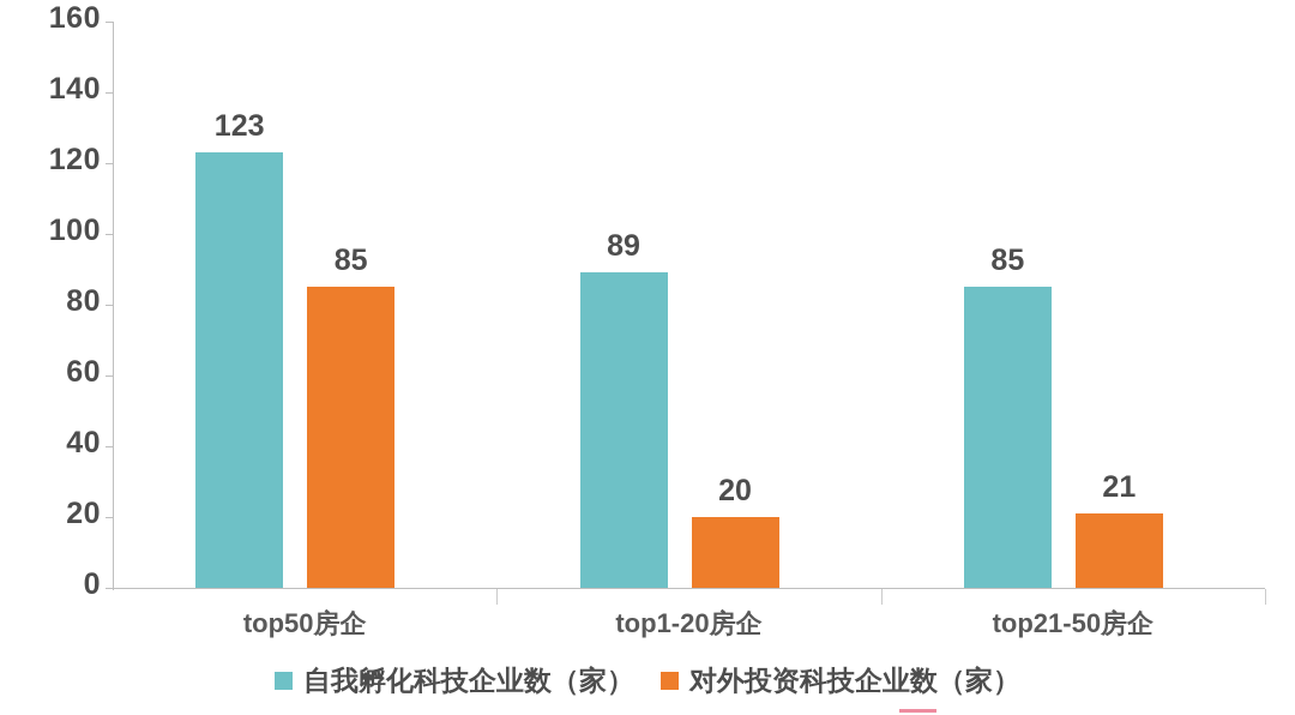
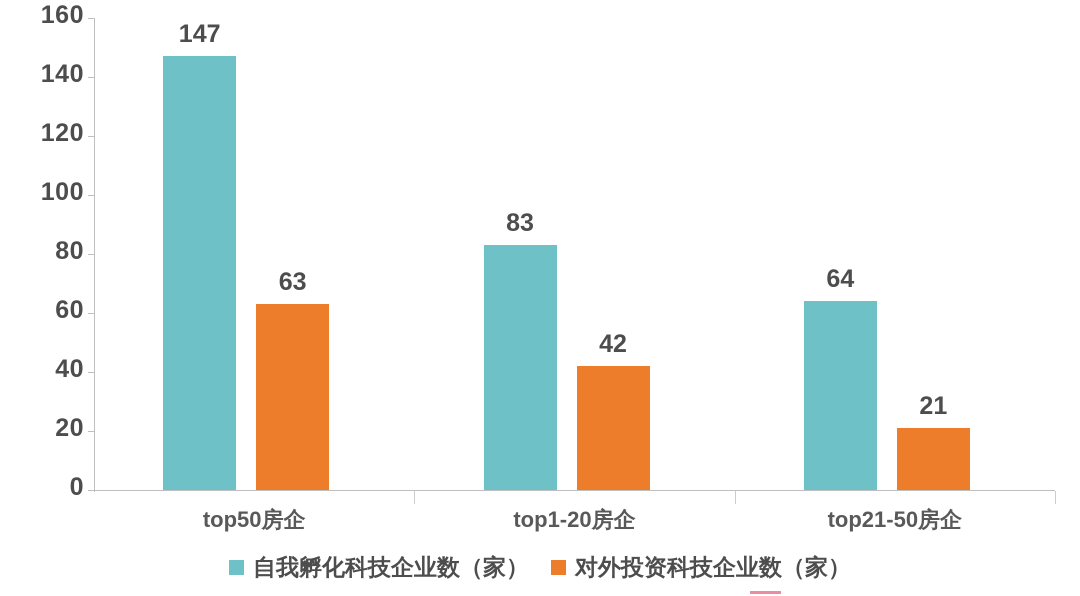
自我孵化科技企业数（家）/top50房企: 123 -> 147
对外投资科技企业数（家）/top50房企: 85 -> 63
自我孵化科技企业数（家）/top1-20房企: 89 -> 83
对外投资科技企业数（家）/top1-20房企: 20 -> 42
自我孵化科技企业数（家）/top21-50房企: 85 -> 64
